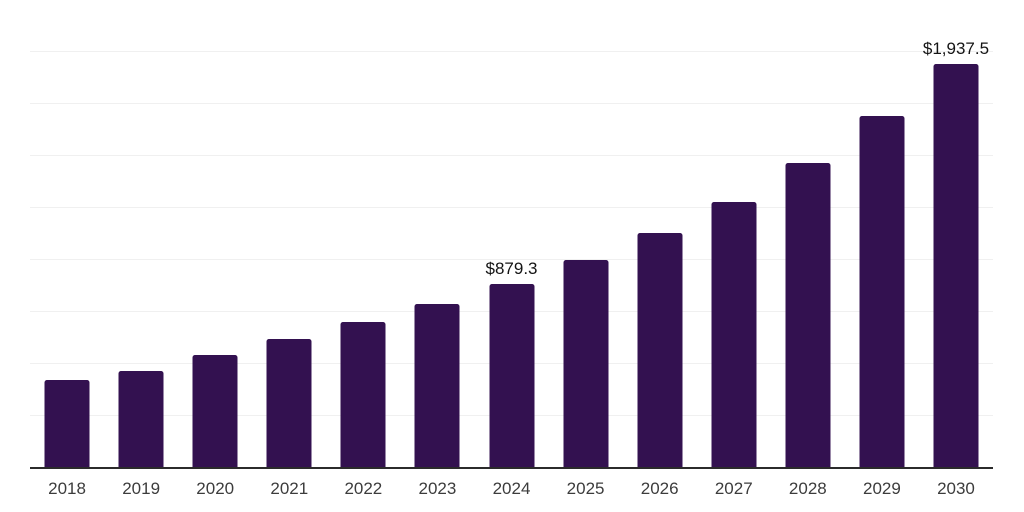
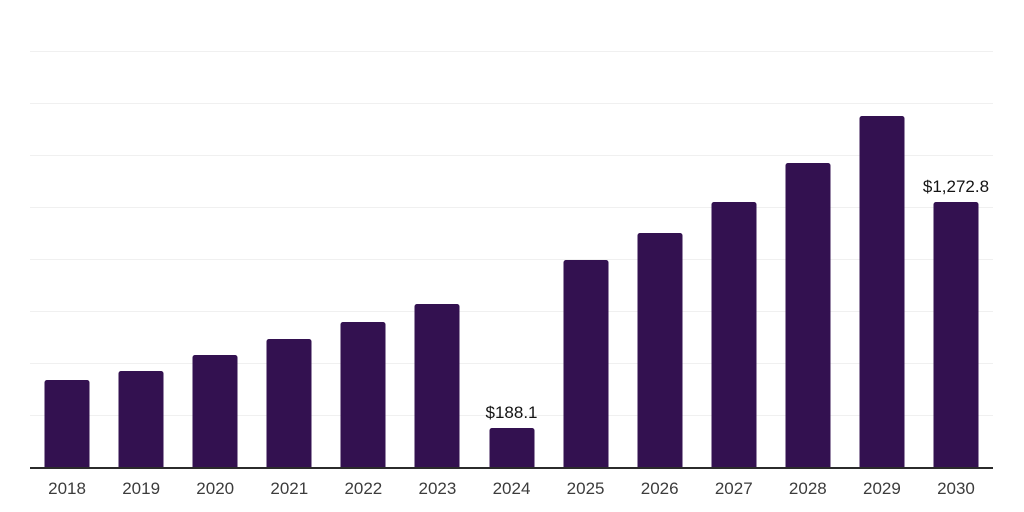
2024: $879.3 -> $188.1
2030: $1,937.5 -> $1,272.8
